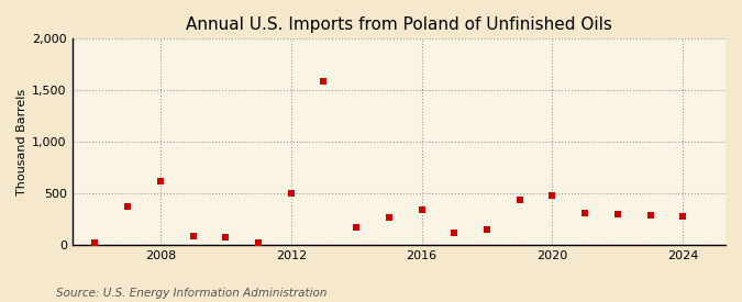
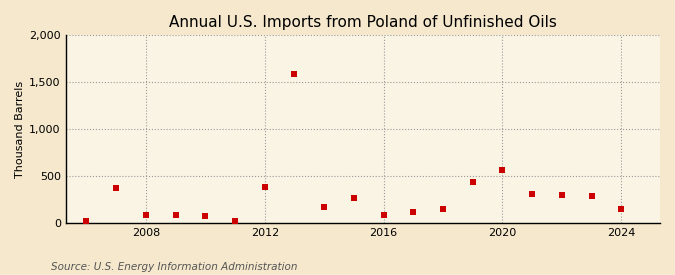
2008: 620 -> 80
2012: 500 -> 390
2016: 340 -> 90
2020: 480 -> 570
2024: 280 -> 160
